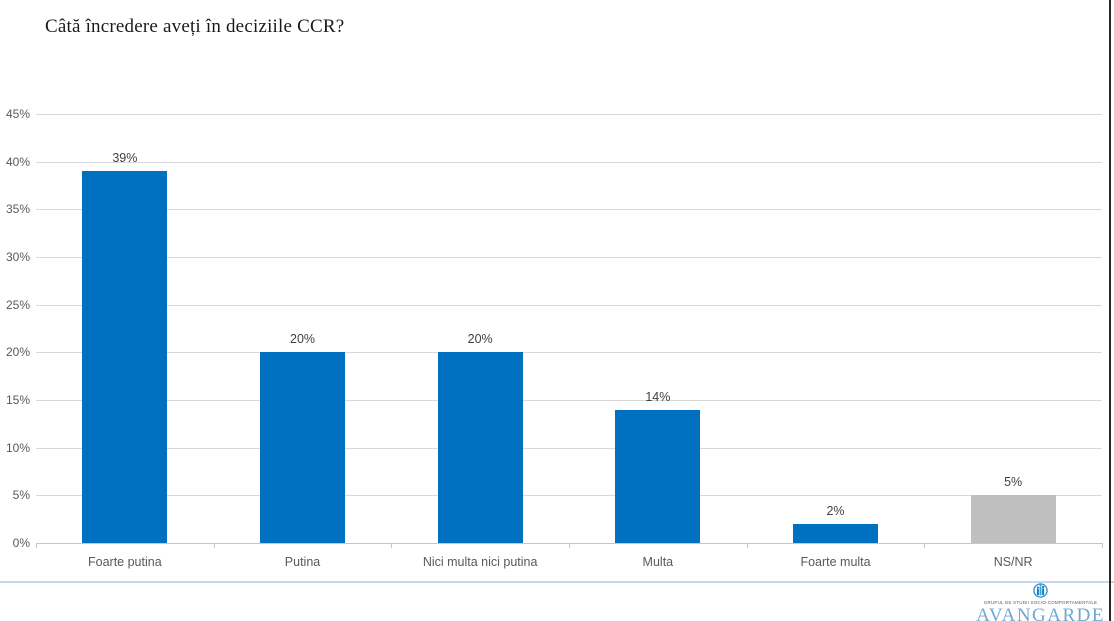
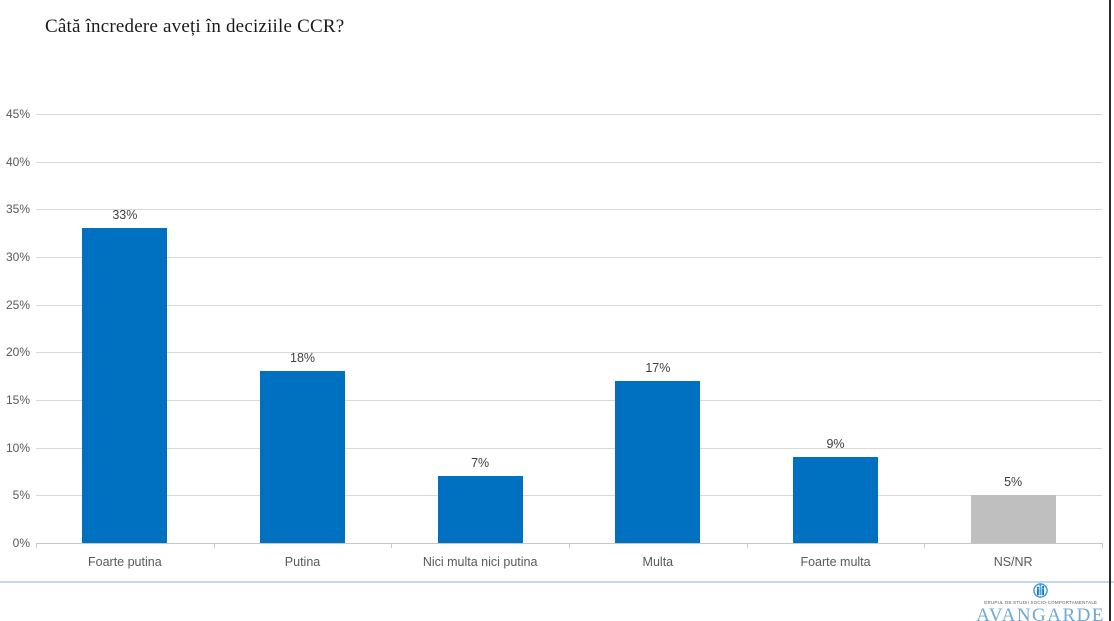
Foarte putina: 39% -> 33%
Putina: 20% -> 18%
Nici multa nici putina: 20% -> 7%
Multa: 14% -> 17%
Foarte multa: 2% -> 9%
